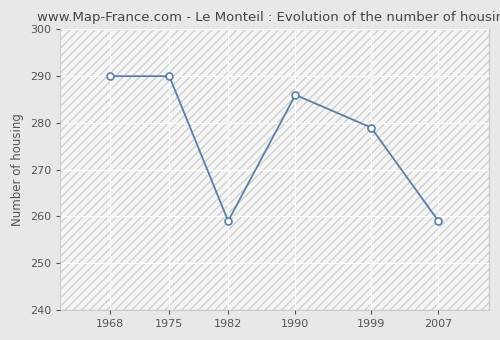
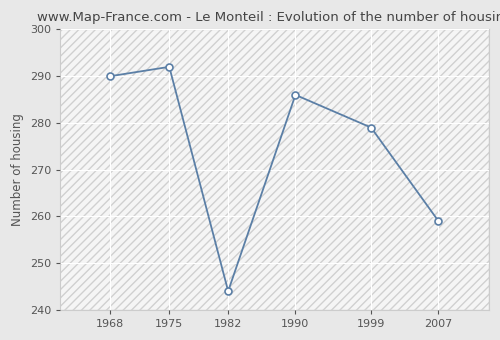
1975: 290 -> 292
1982: 259 -> 244
